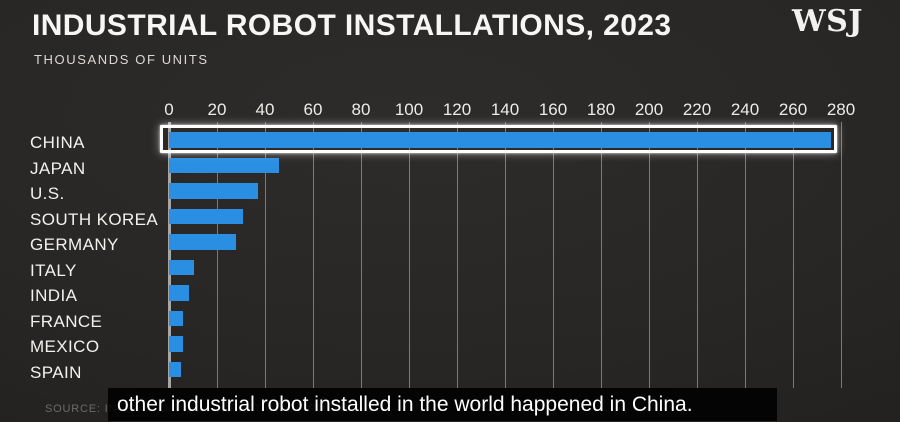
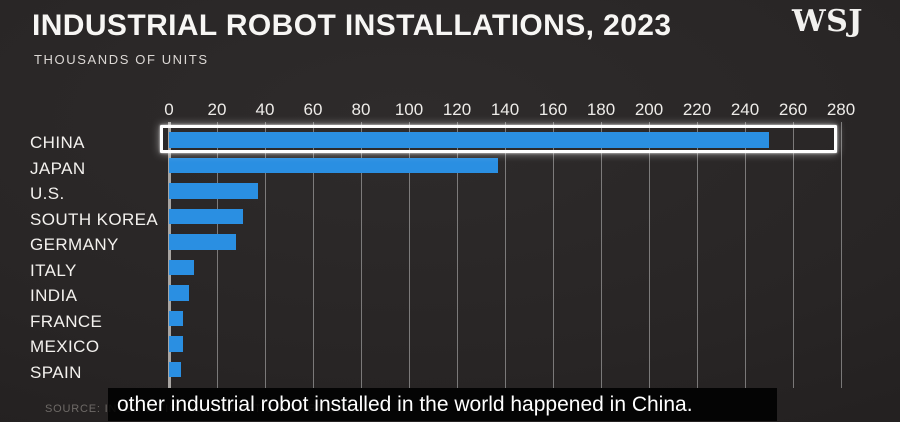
CHINA: 276 -> 250
JAPAN: 46 -> 137
